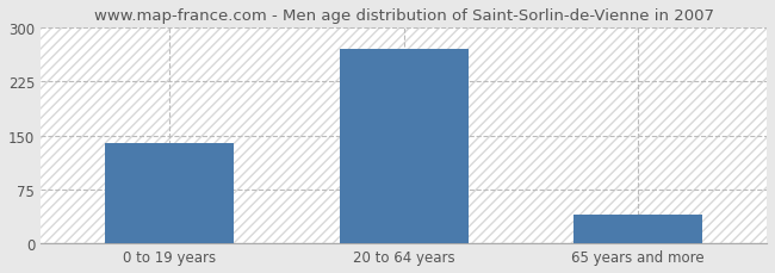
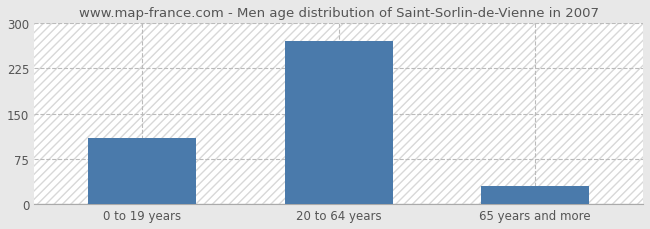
0 to 19 years: 140 -> 110
65 years and more: 40 -> 30
